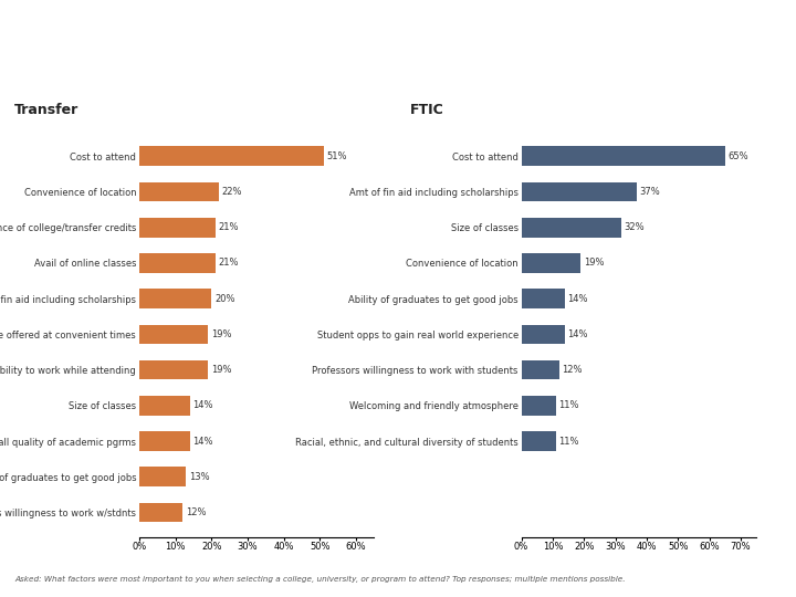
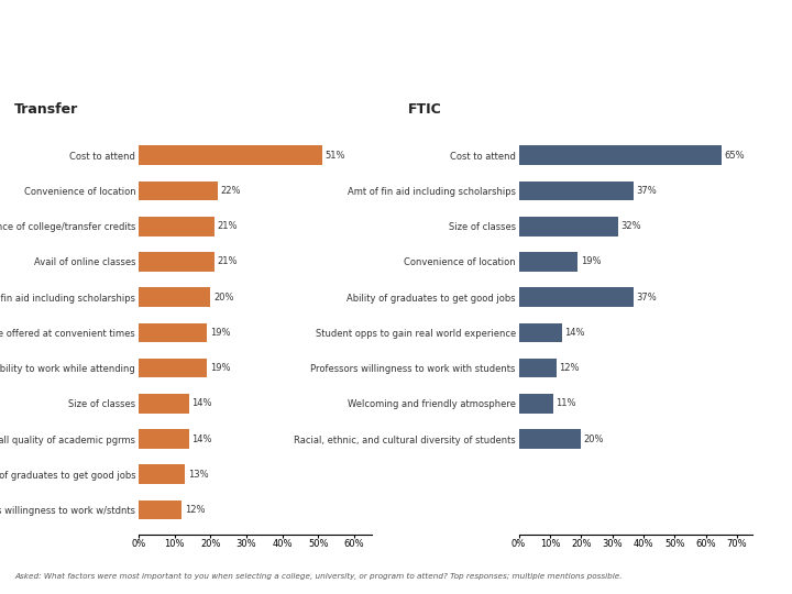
Ability of graduates to get good jobs: 14% -> 37%
Racial, ethnic, and cultural diversity of students: 11% -> 20%
